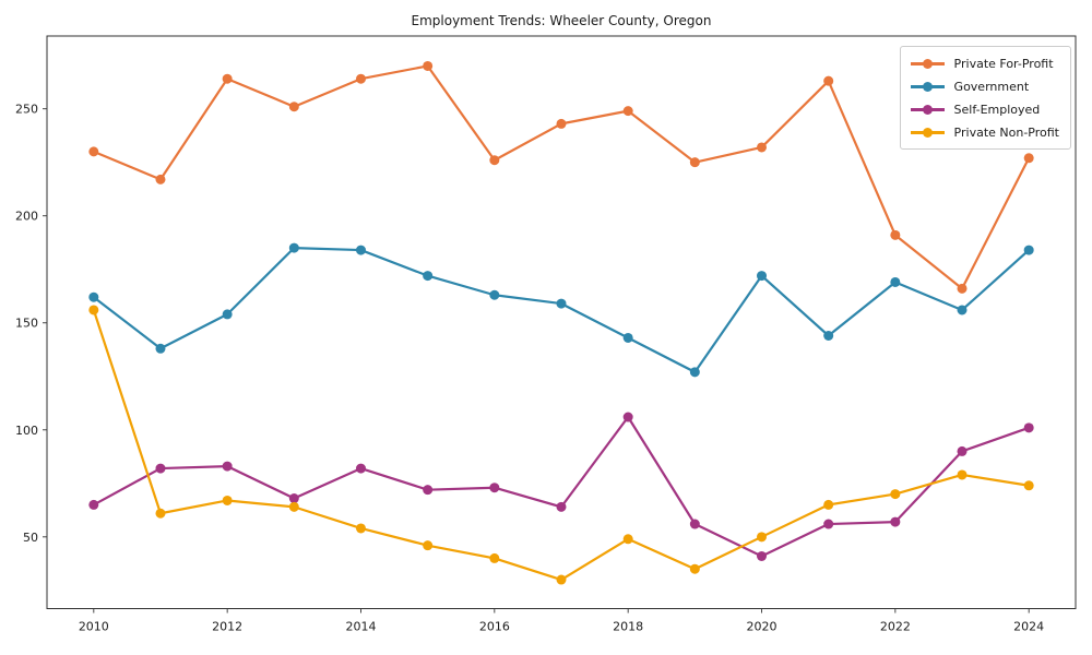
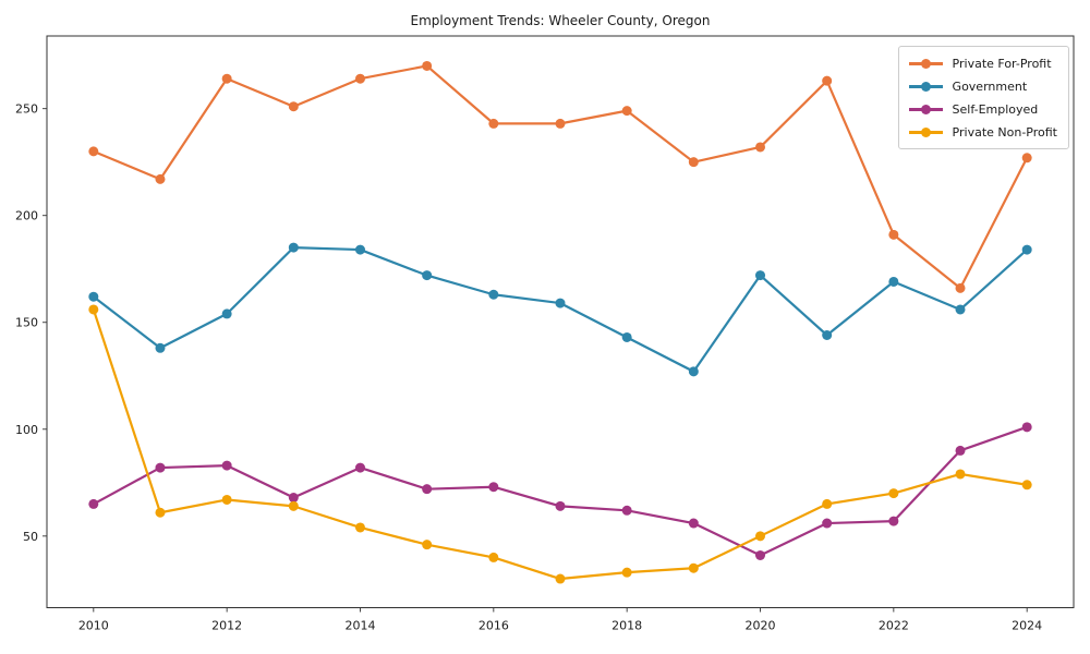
Private For-Profit/2016: 226 -> 243
Self-Employed/2018: 106 -> 62
Private Non-Profit/2018: 49 -> 33
